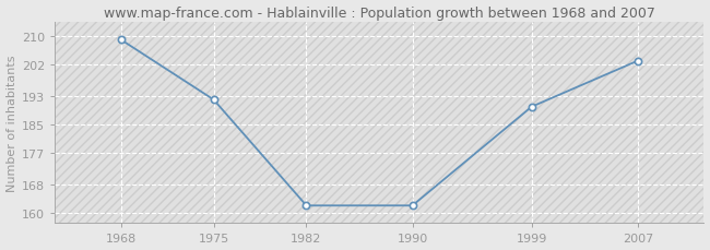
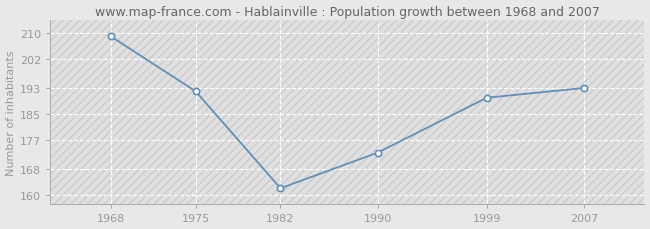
1990: 162 -> 173
2007: 203 -> 193
